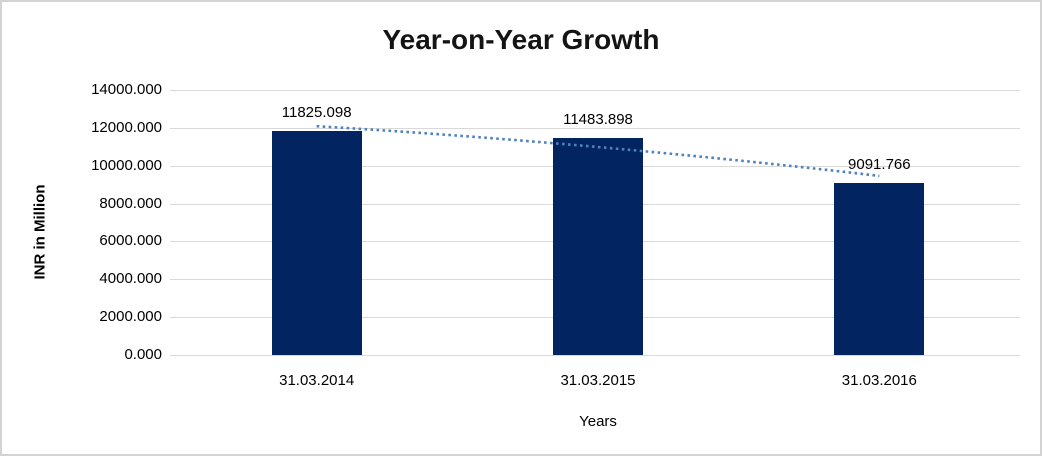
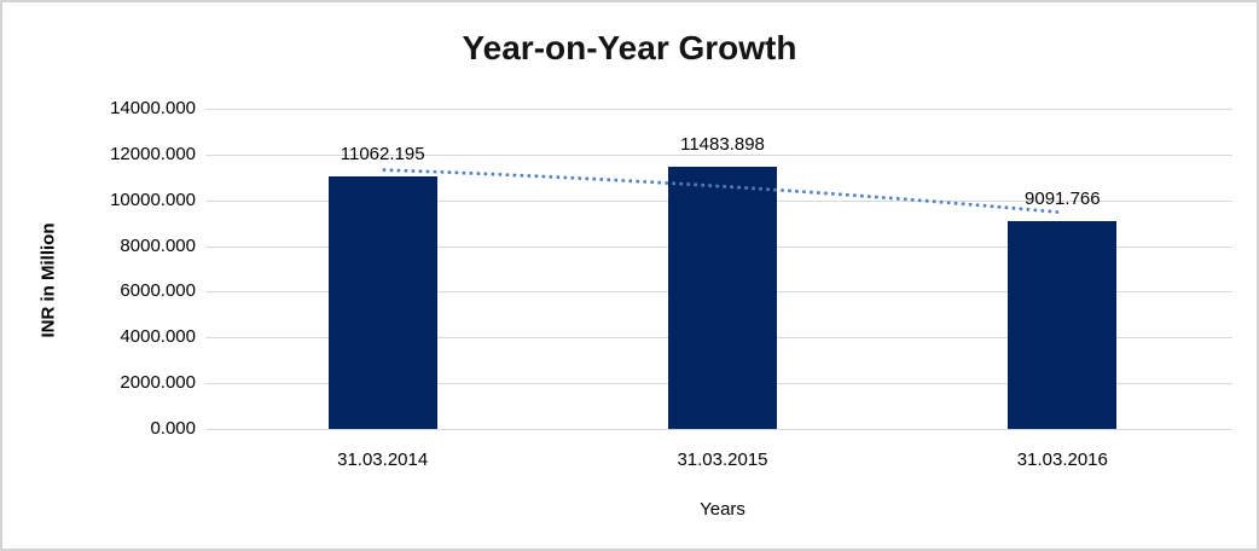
31.03.2014: 11825.098 -> 11062.195
